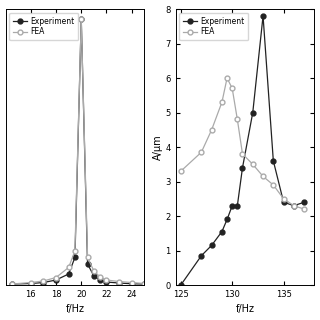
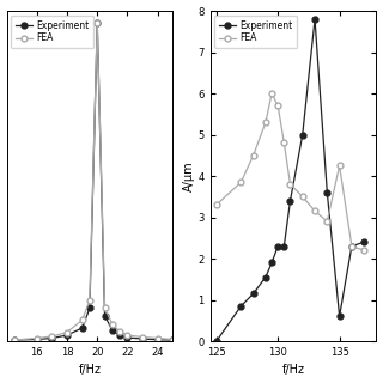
Experiment/135: 2.40 -> 0.60
FEA/135: 2.50 -> 4.25
